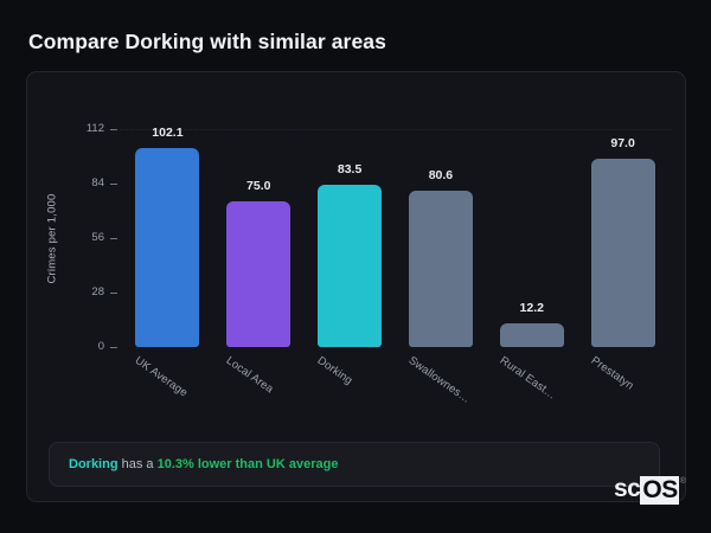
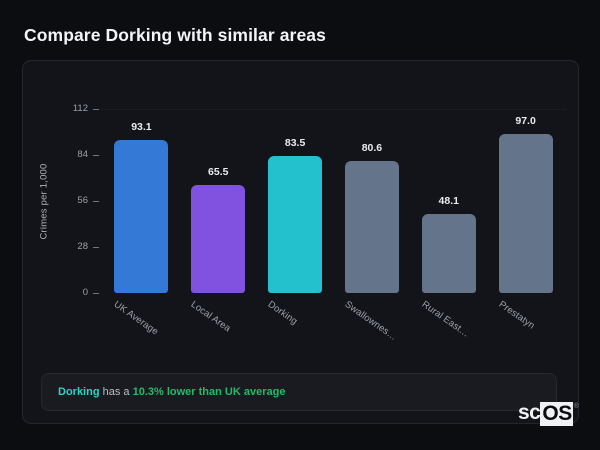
UK Average: 102.1 -> 93.1
Local Area: 75.0 -> 65.5
Rural East…: 12.2 -> 48.1
